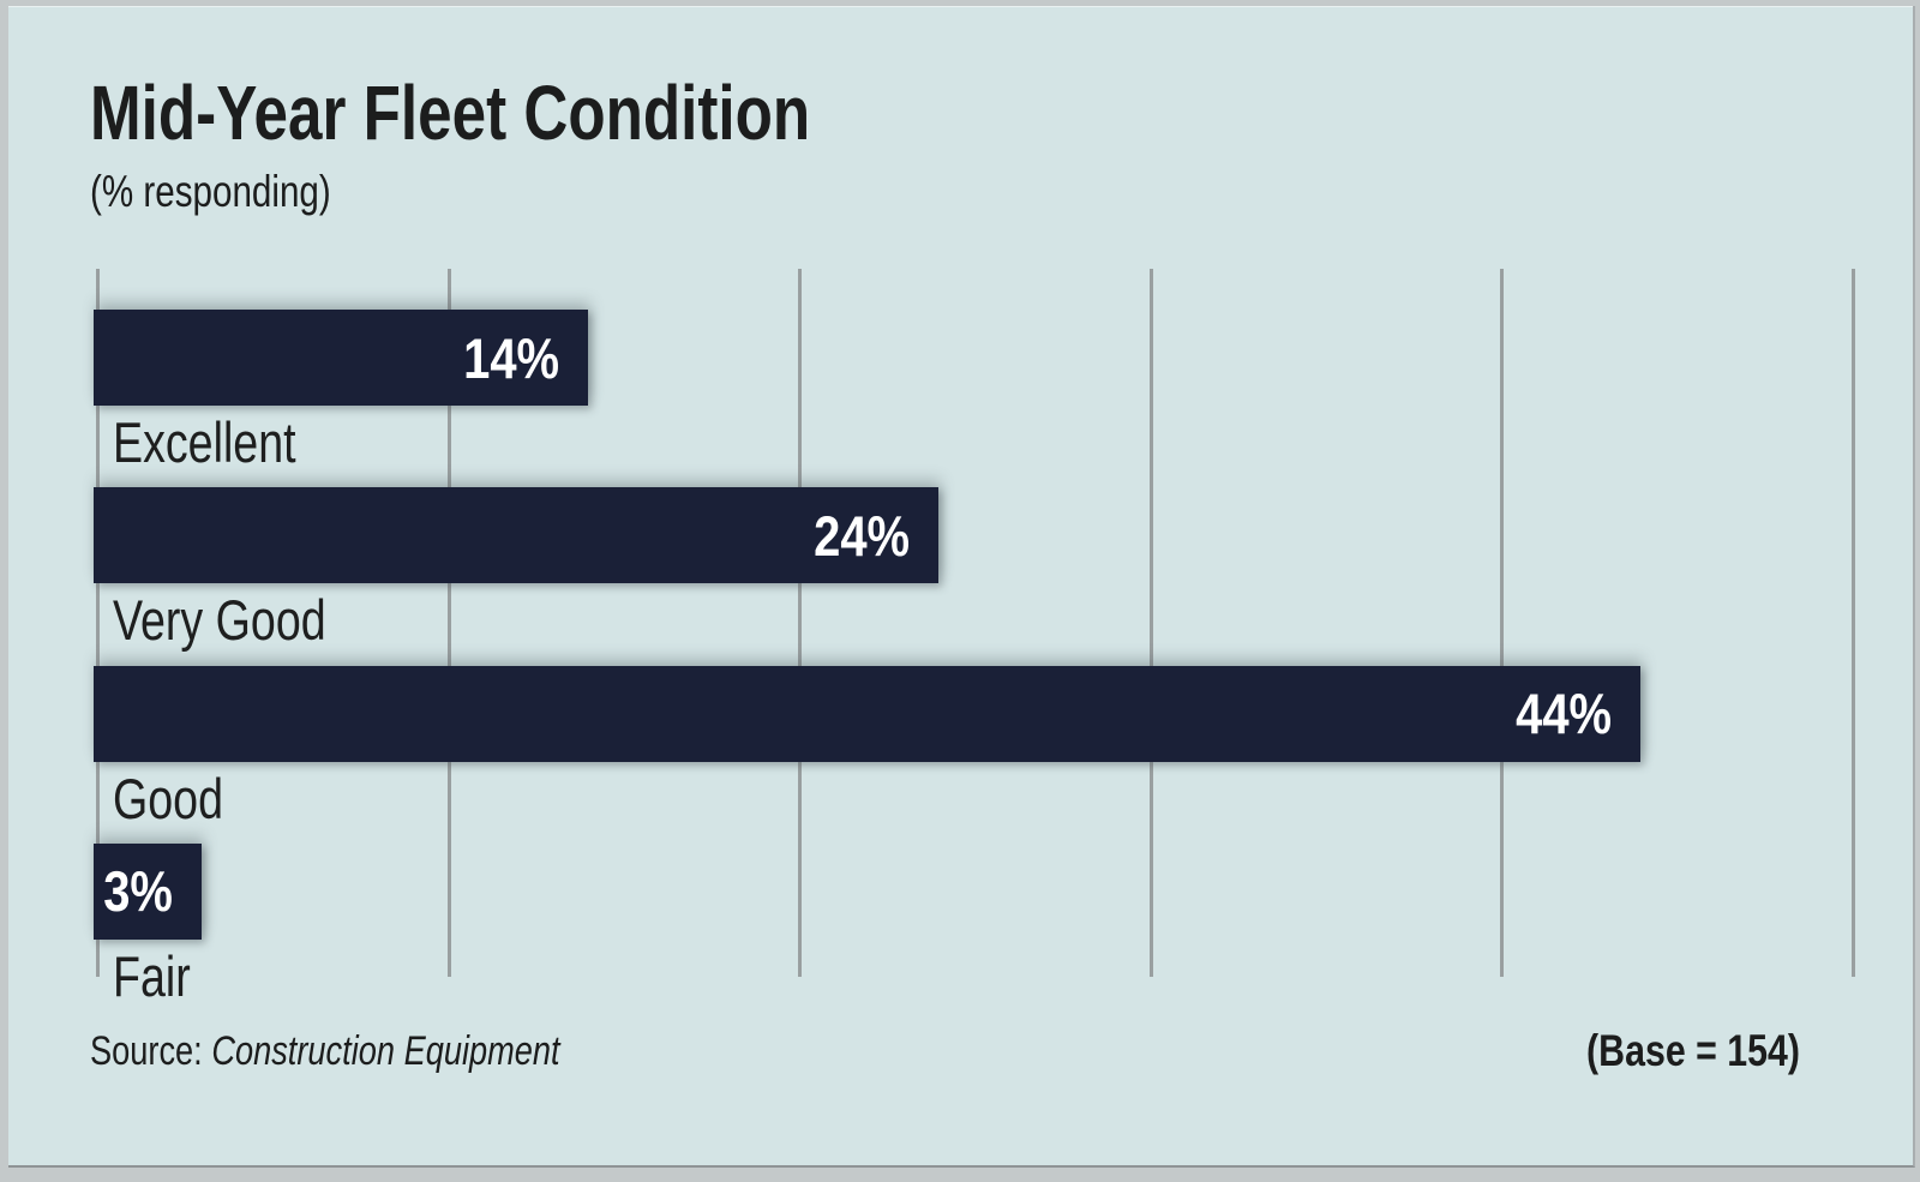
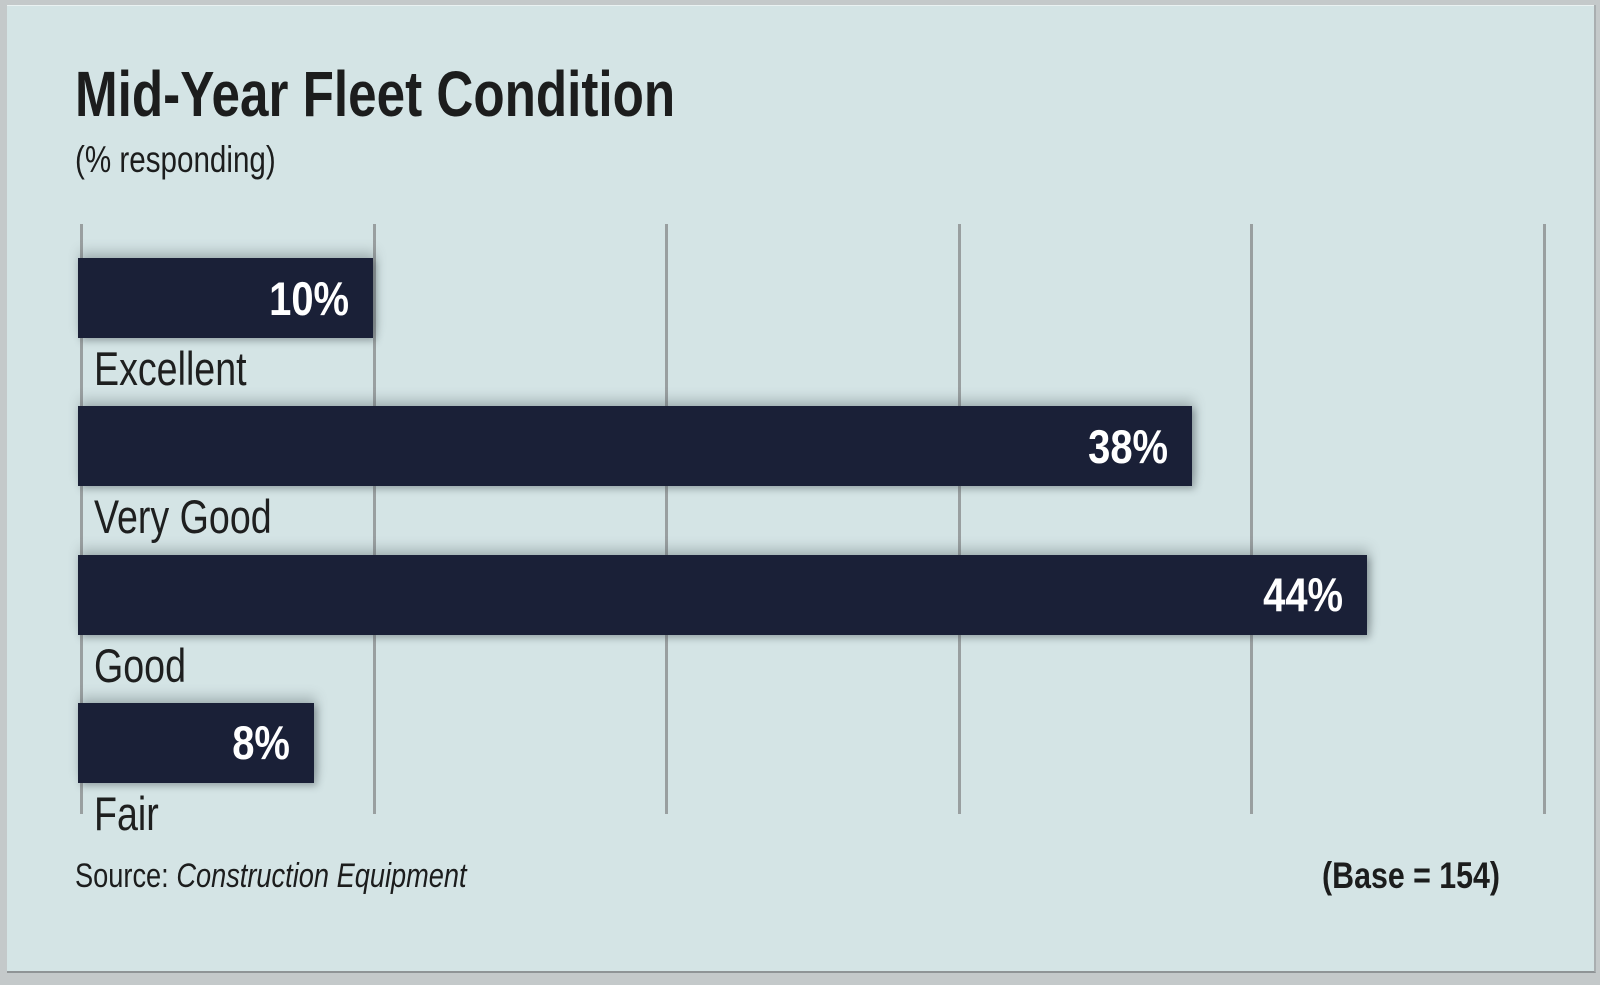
Excellent: 14% -> 10%
Very Good: 24% -> 38%
Fair: 3% -> 8%
